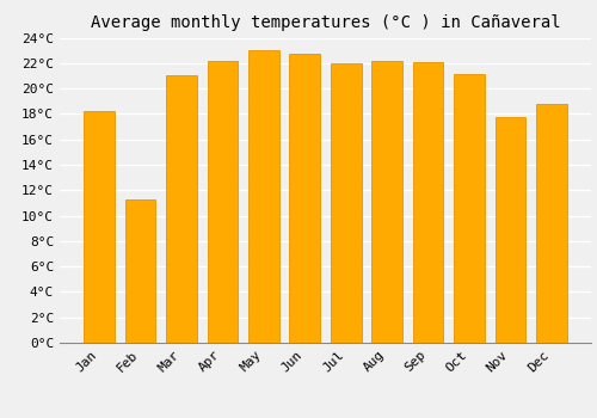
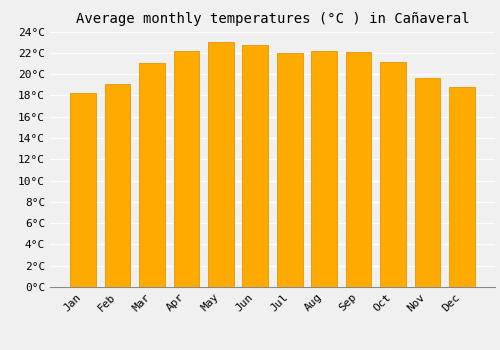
Feb: 11.3°C -> 19.1°C
Nov: 17.8°C -> 19.6°C
